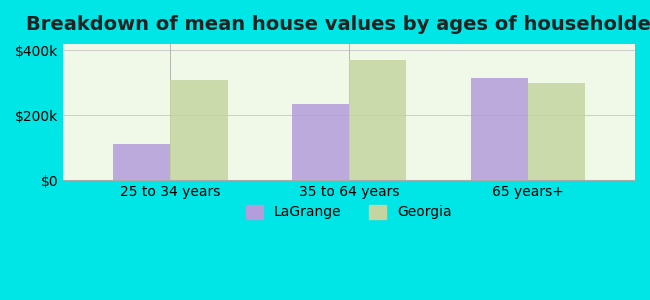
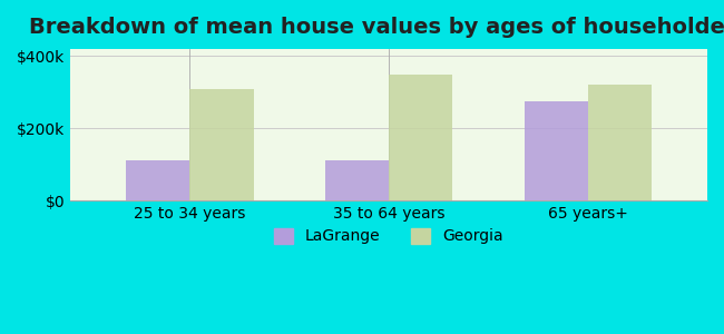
LaGrange/35 to 64 years: $235k -> $110k
Georgia/35 to 64 years: $370k -> $350k
LaGrange/65 years+: $315k -> $275k
Georgia/65 years+: $300k -> $320k
